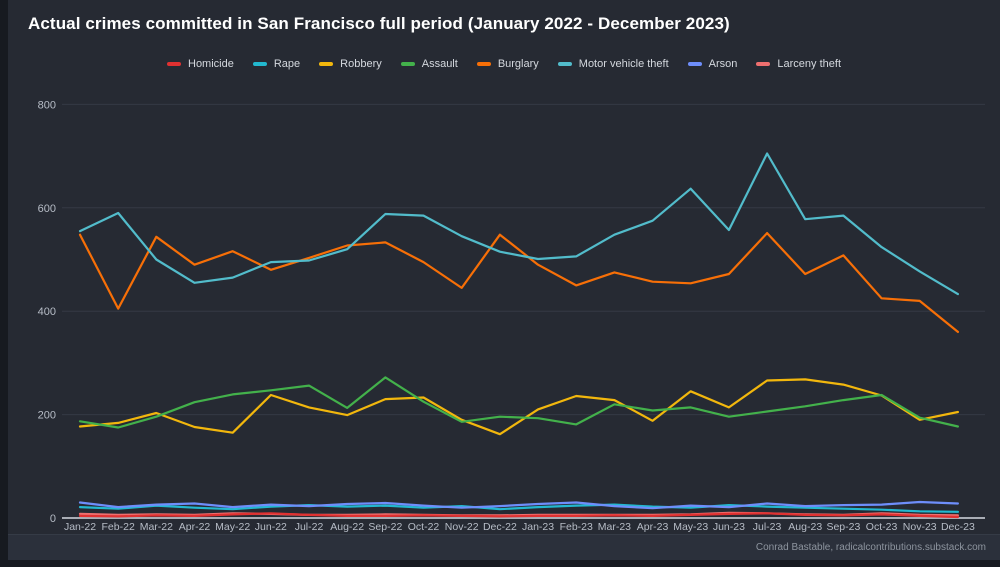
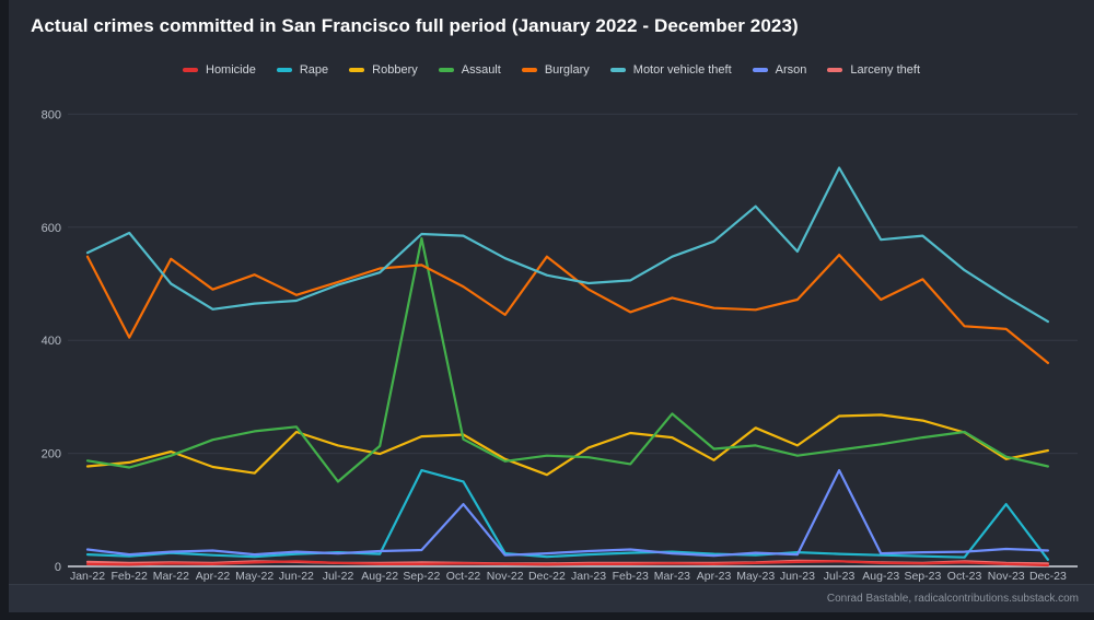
Motor vehicle theft/Jun-22: 500 -> 470
Assault/Jul-22: 260 -> 150
Rape/Sep-22: 20 -> 170
Assault/Sep-22: 270 -> 580
Rape/Oct-22: 20 -> 150
Arson/Oct-22: 20 -> 110
Assault/Mar-23: 220 -> 270
Arson/Jul-23: 30 -> 170
Rape/Nov-23: 10 -> 110
